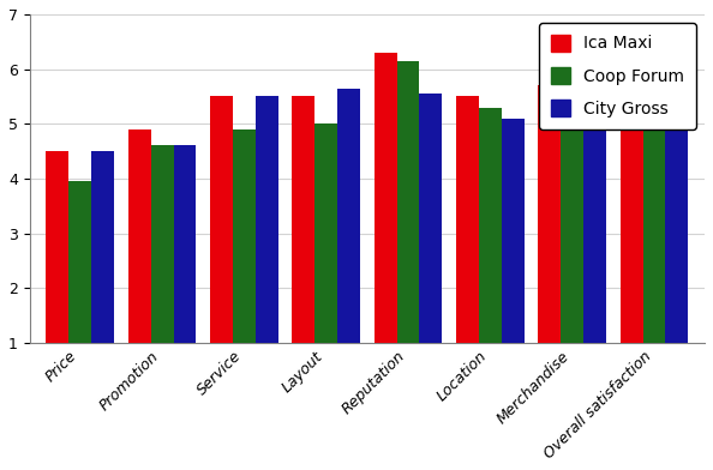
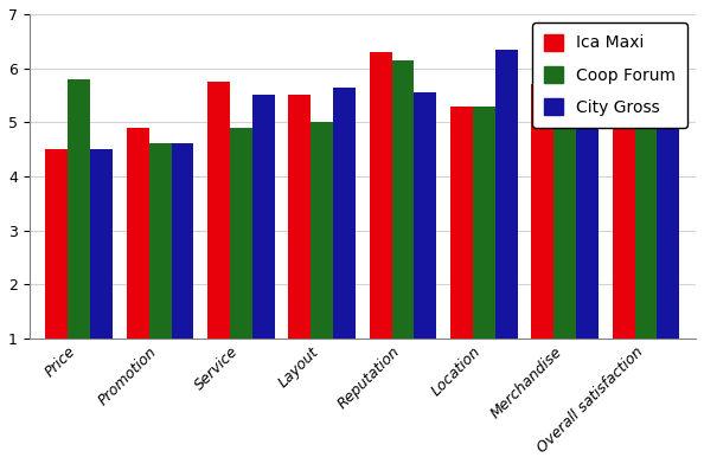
Coop Forum/Price: 3.95 -> 5.80
Ica Maxi/Service: 5.50 -> 5.75
Ica Maxi/Location: 5.50 -> 5.30
City Gross/Location: 5.10 -> 6.35
